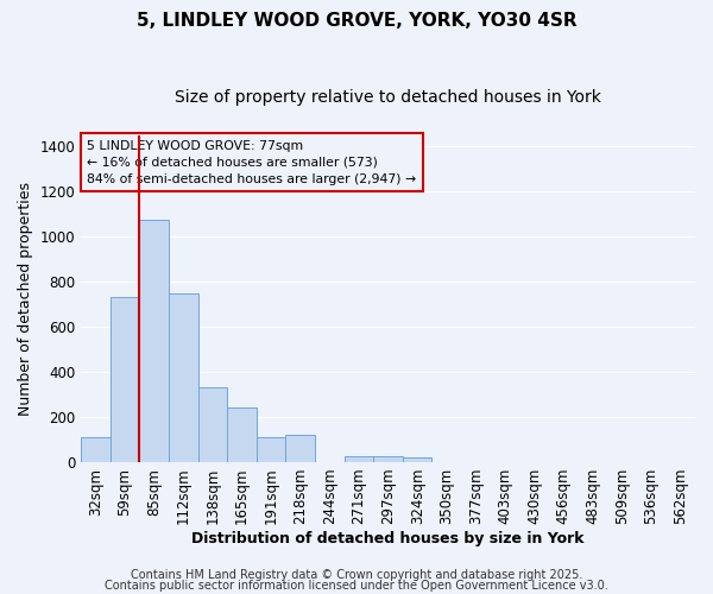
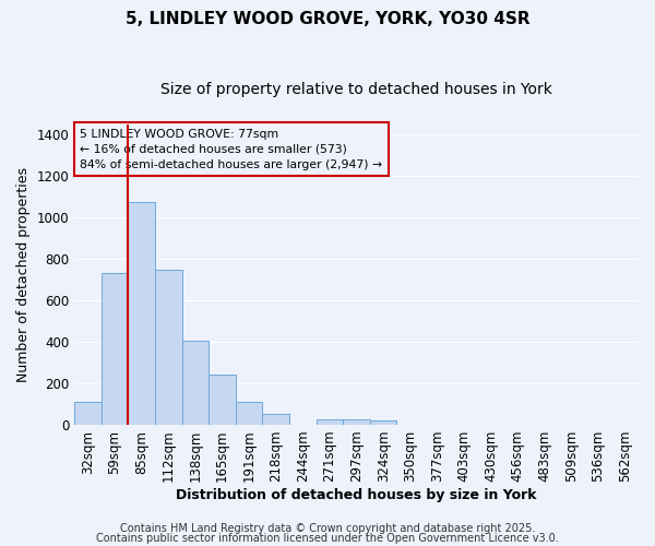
138sqm: 330 -> 400
218sqm: 120 -> 50
